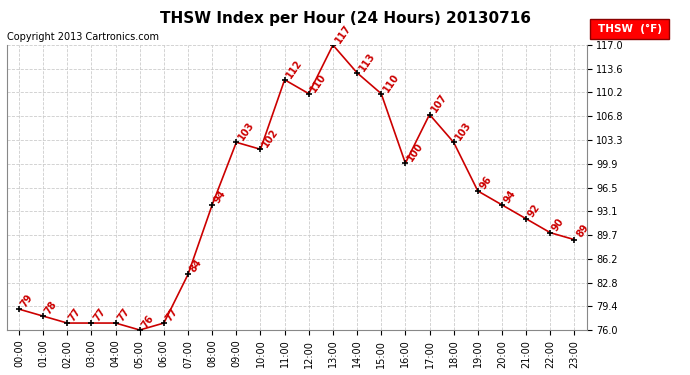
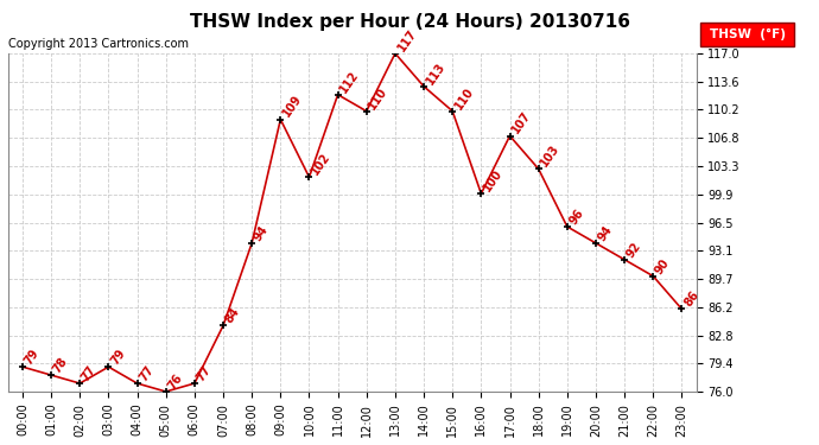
03:00: 77 -> 79
09:00: 103 -> 109
23:00: 89 -> 86
